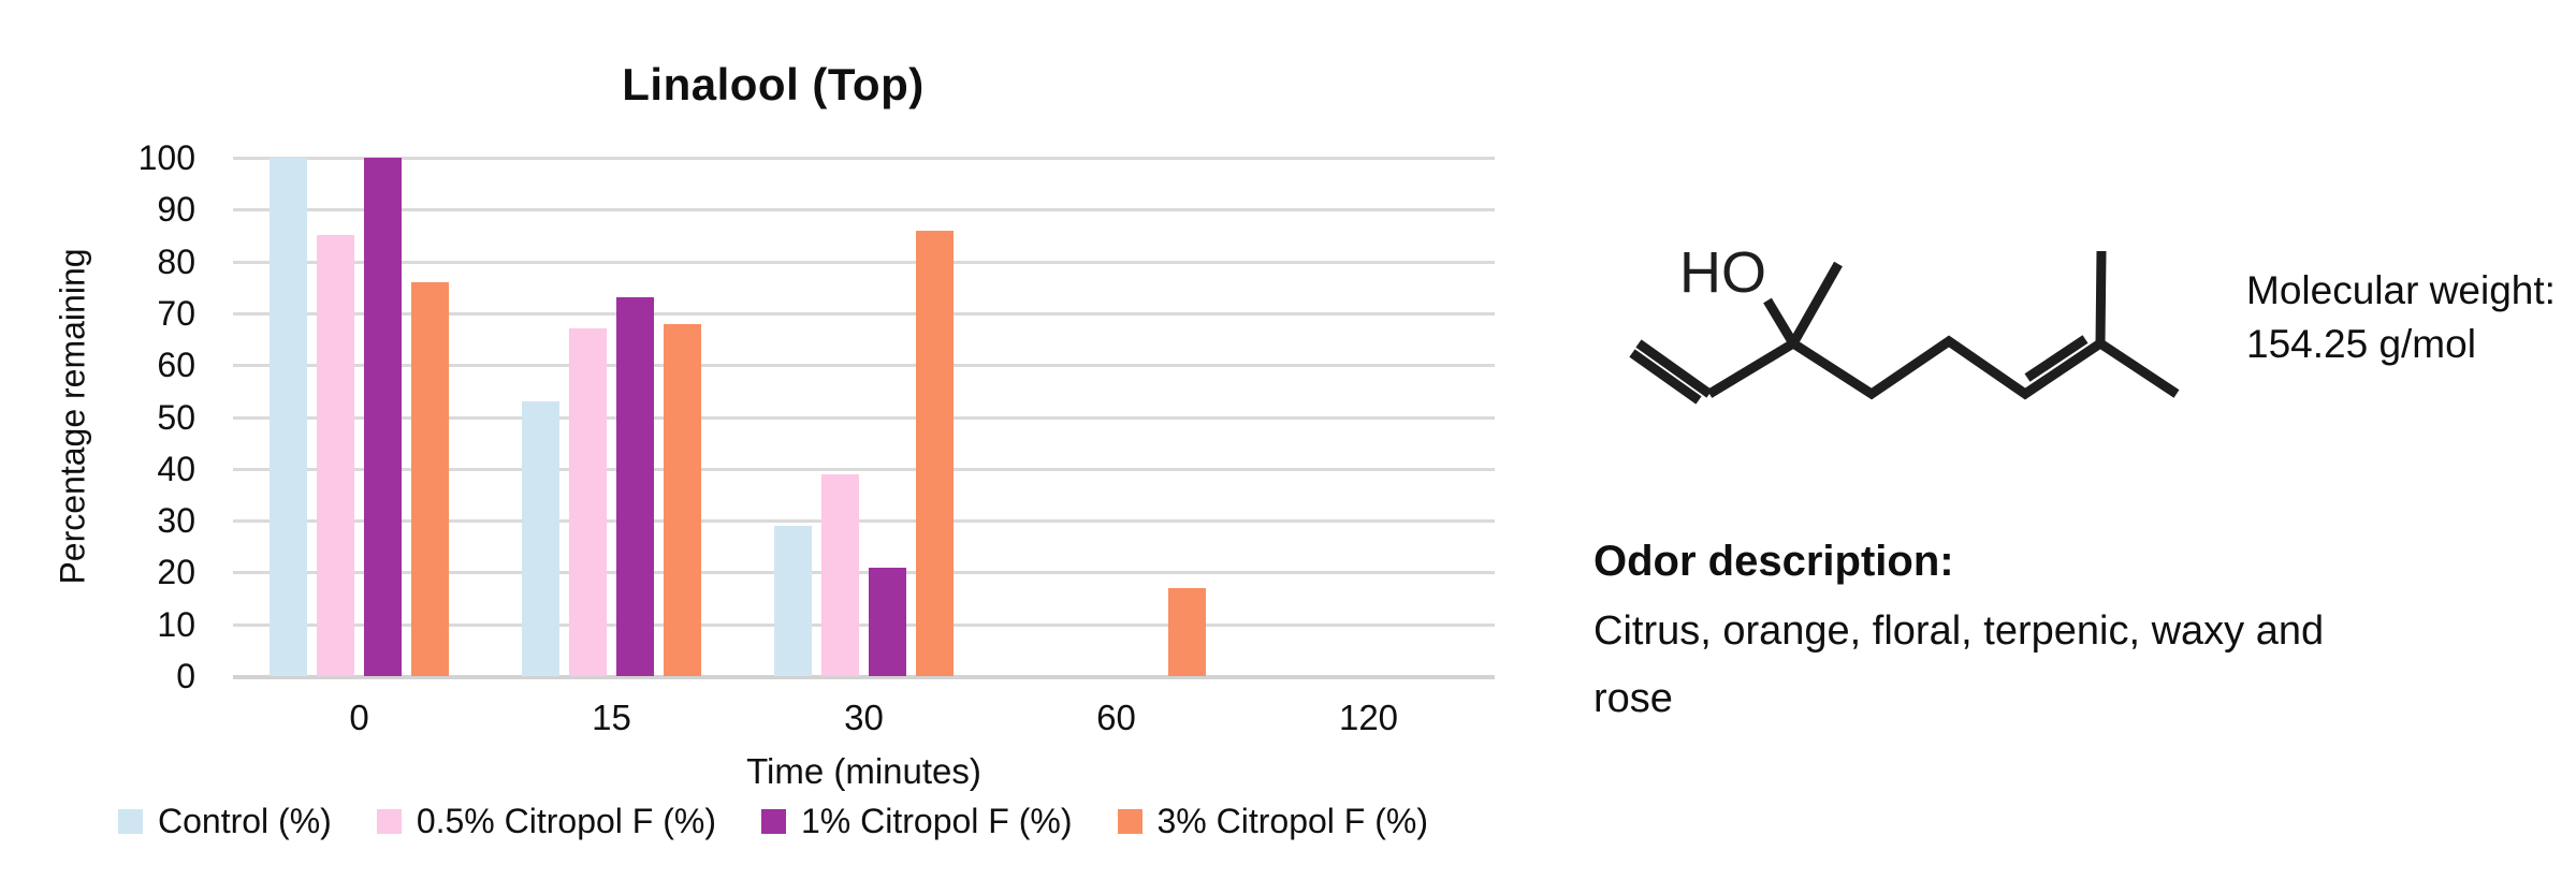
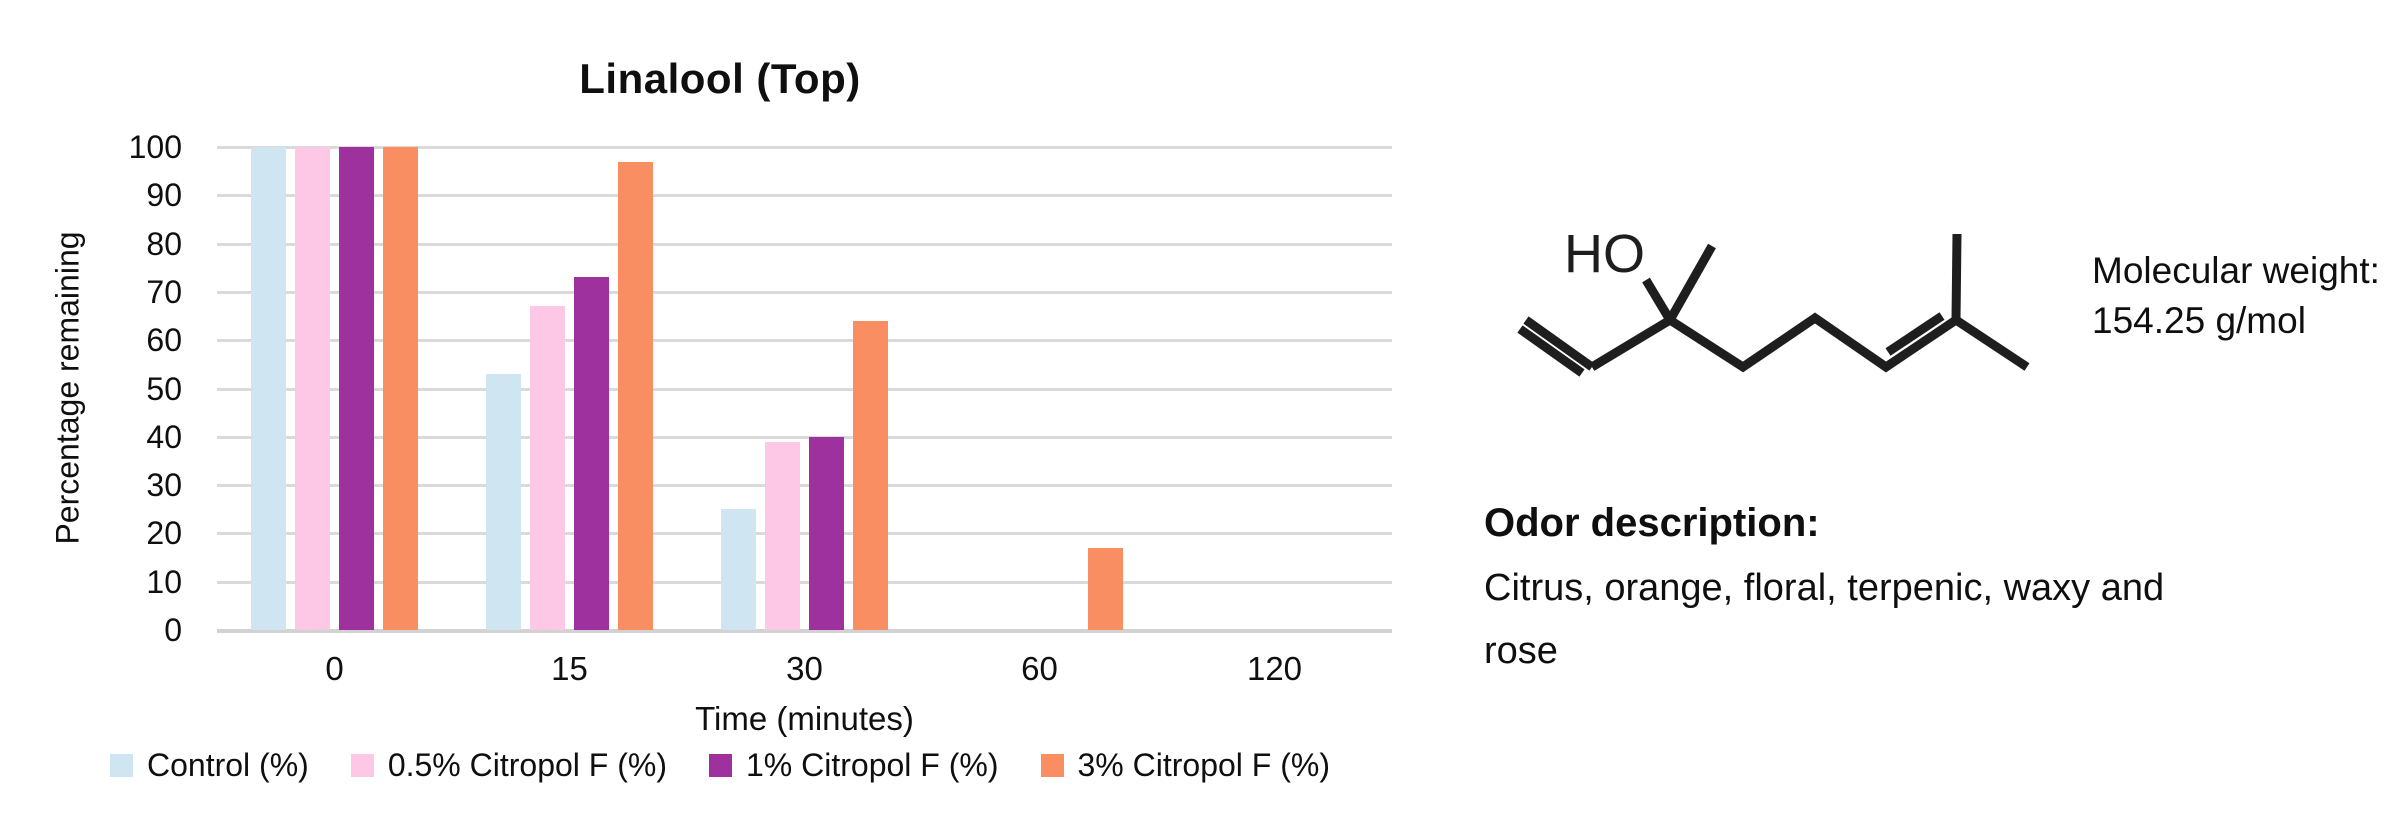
0.5% Citropol F (%)/0: 85 -> 100
3% Citropol F (%)/0: 76 -> 100
3% Citropol F (%)/15: 68 -> 97
Control (%)/30: 29 -> 25
1% Citropol F (%)/30: 21 -> 40
3% Citropol F (%)/30: 86 -> 64
